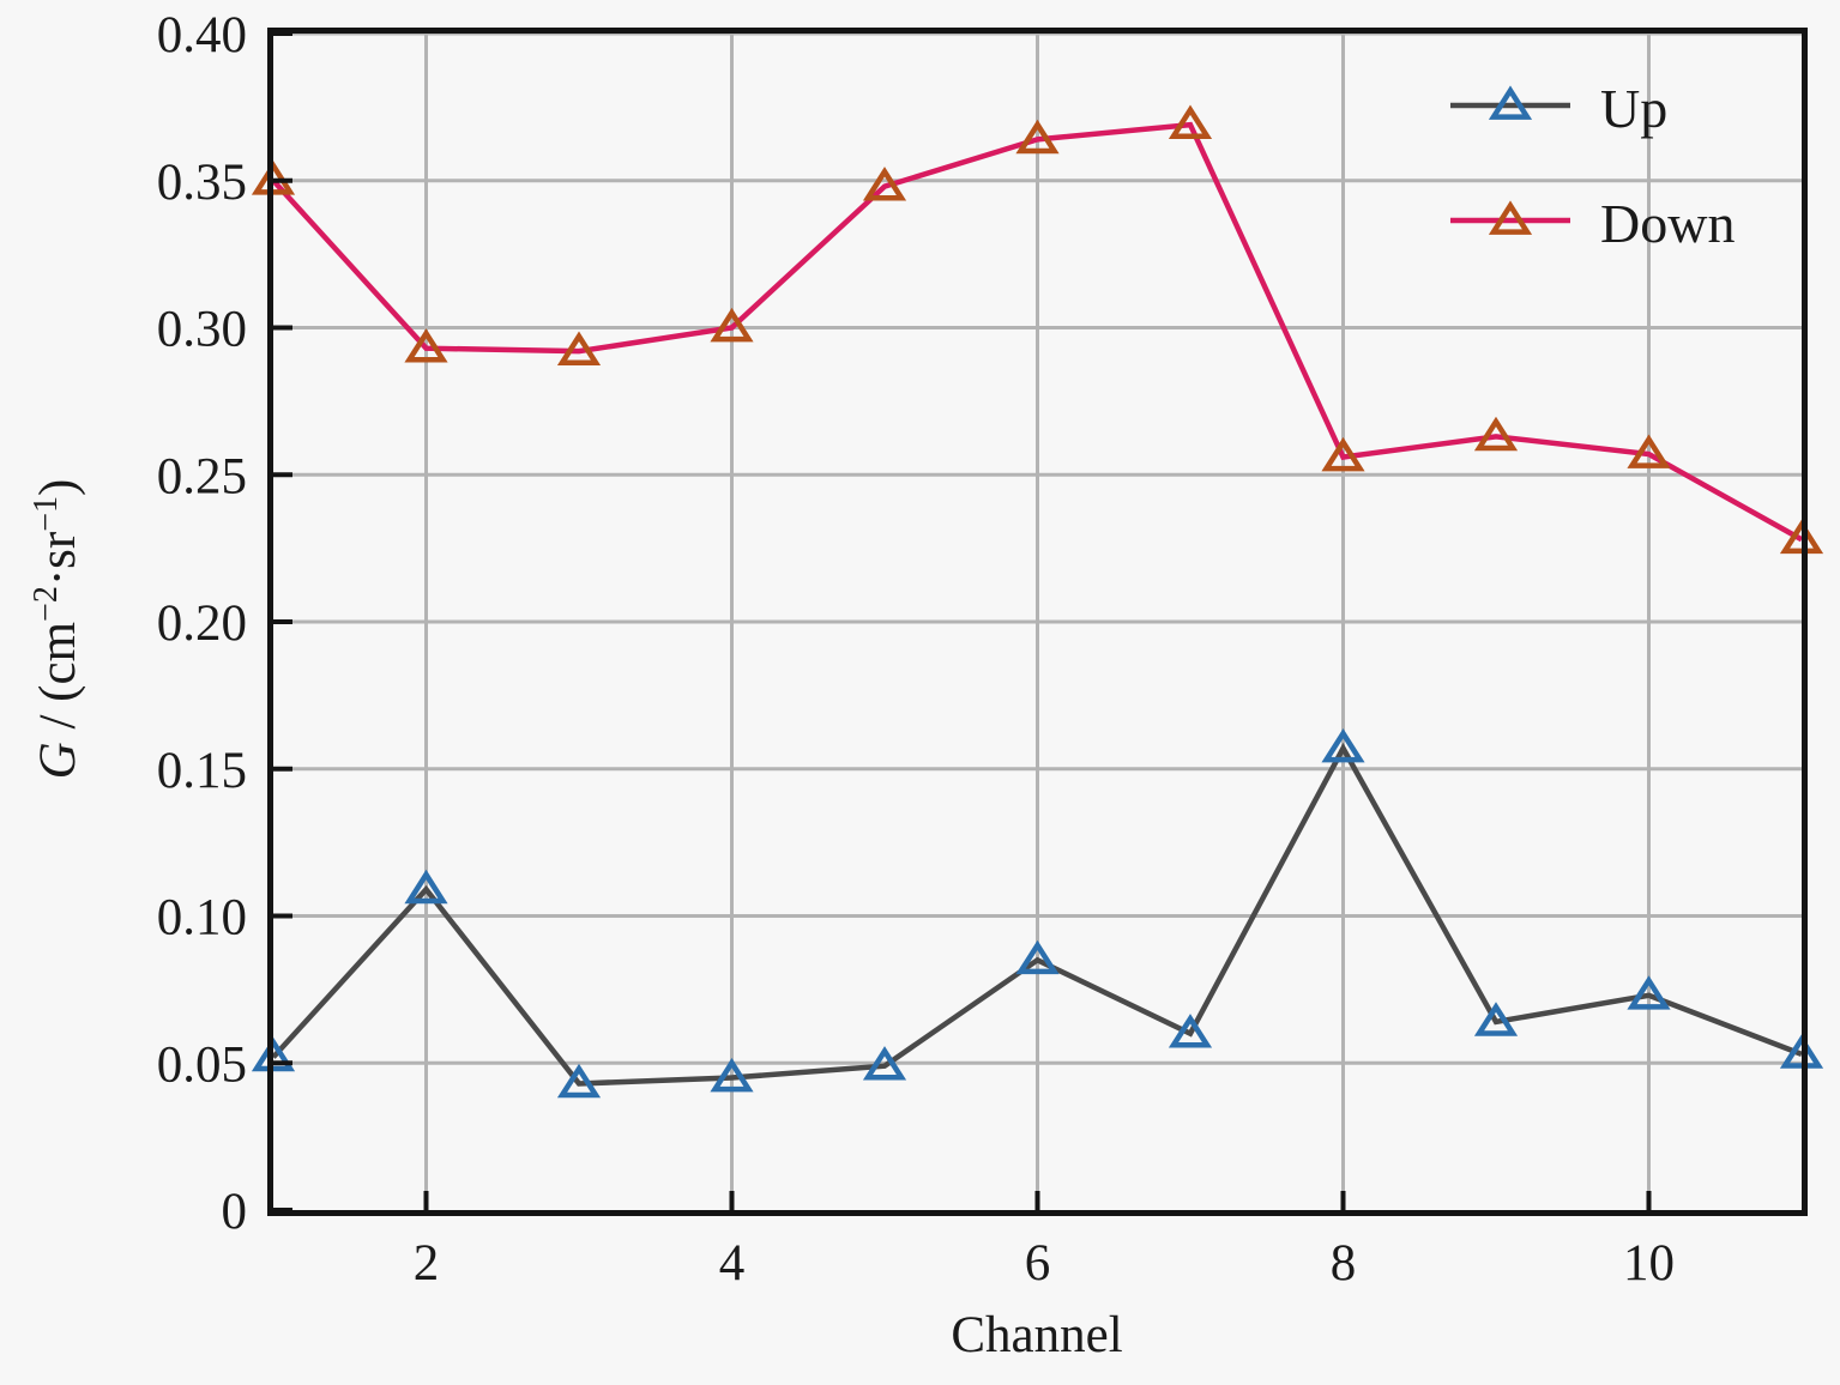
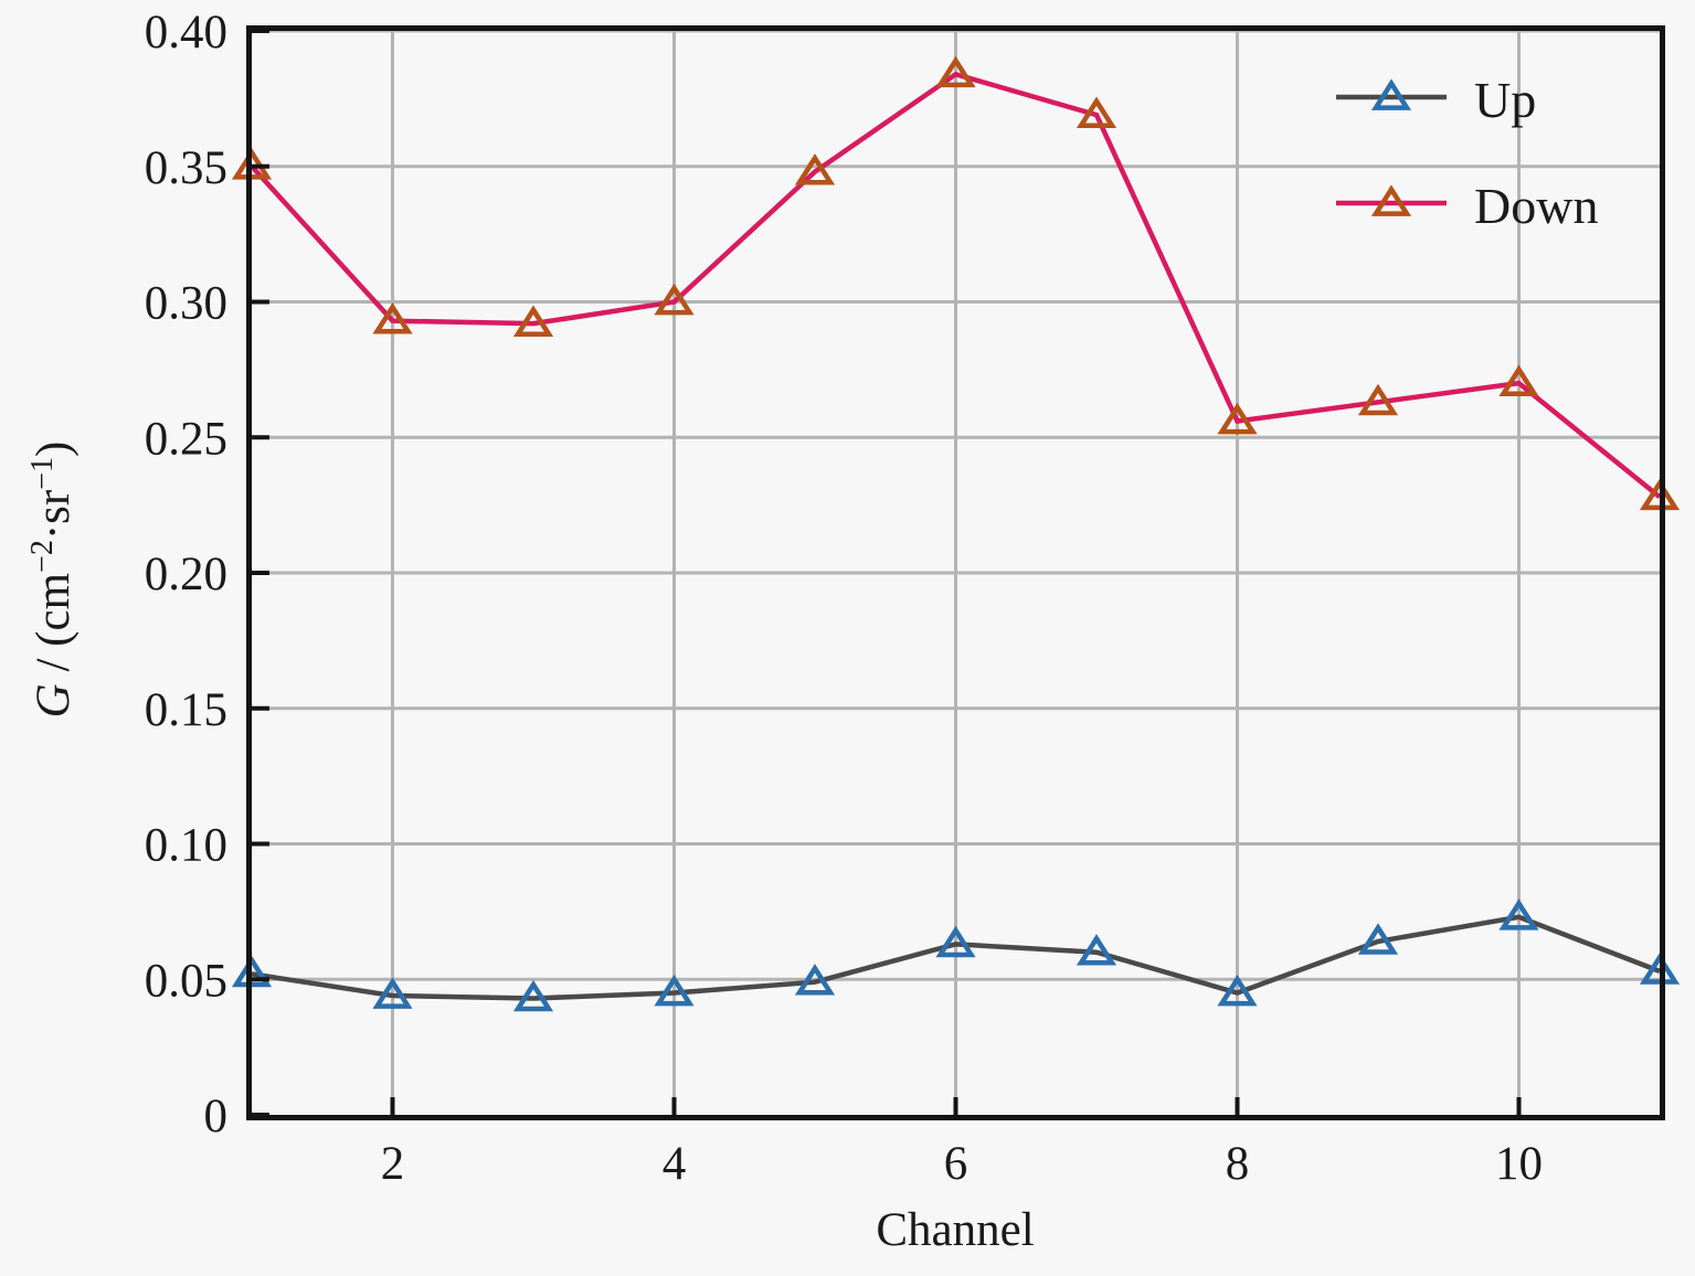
Up/2: 0.109 -> 0.044
Up/6: 0.085 -> 0.063
Down/6: 0.364 -> 0.384
Up/8: 0.157 -> 0.045
Down/10: 0.257 -> 0.270
